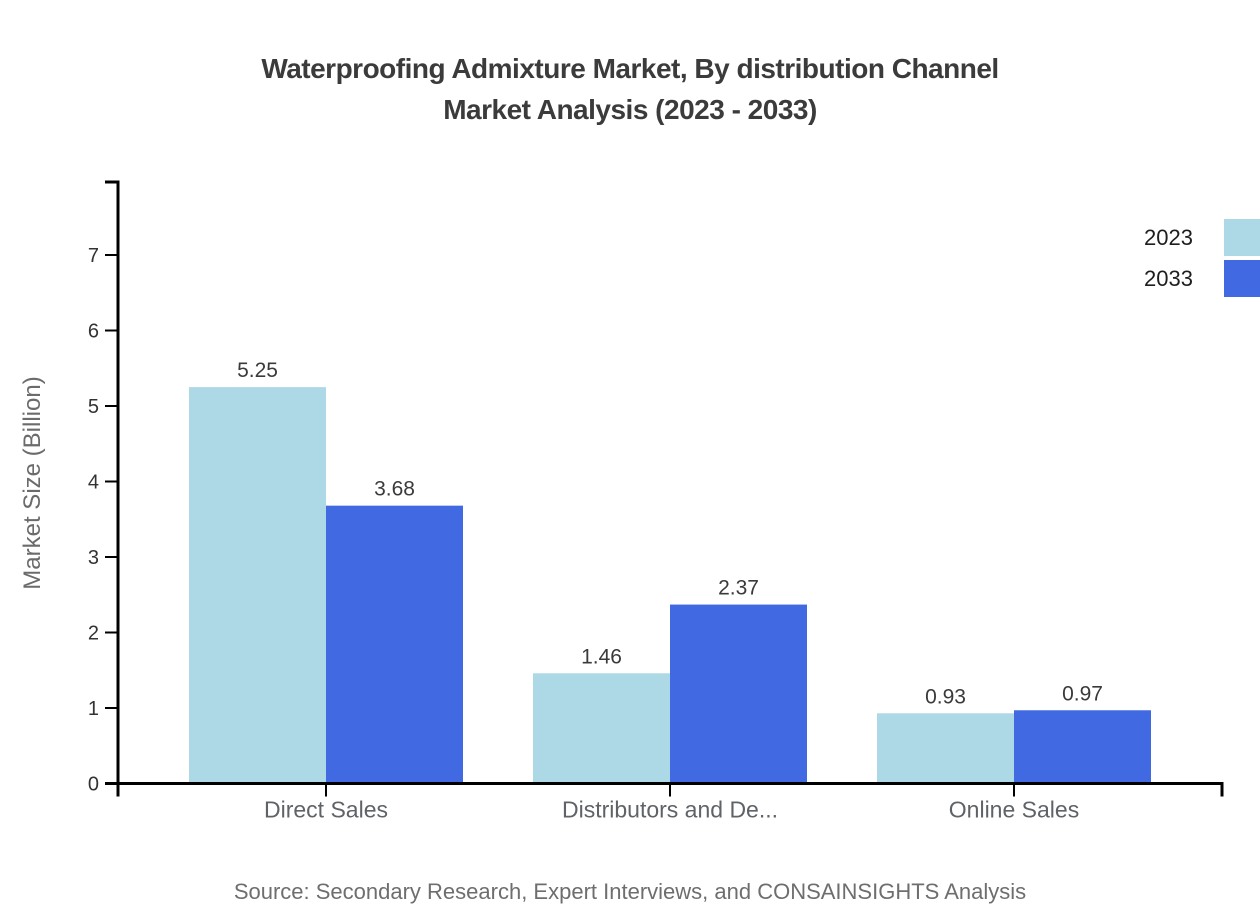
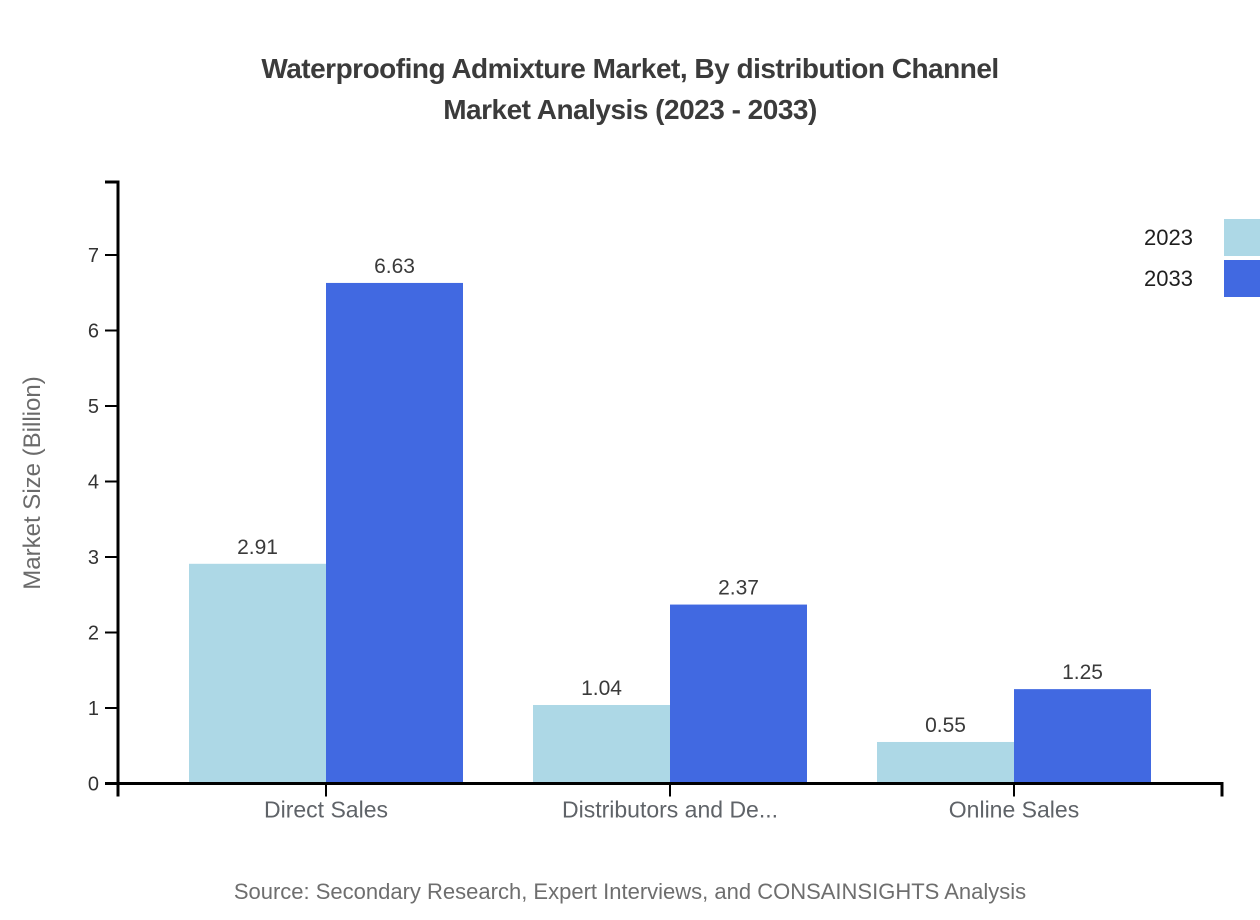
2023/Direct Sales: 5.25 -> 2.91
2033/Direct Sales: 3.68 -> 6.63
2023/Distributors and De...: 1.46 -> 1.04
2023/Online Sales: 0.93 -> 0.55
2033/Online Sales: 0.97 -> 1.25
